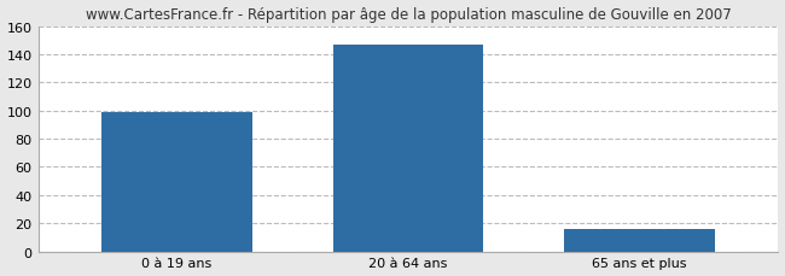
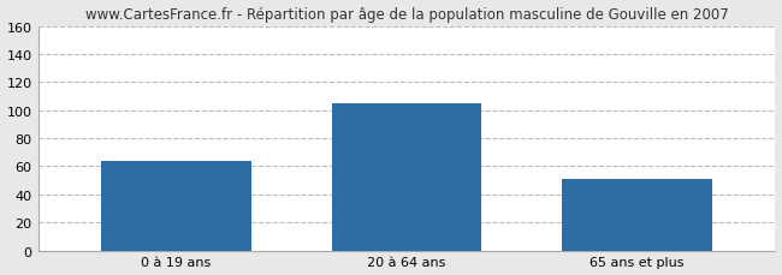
0 à 19 ans: 99 -> 64
20 à 64 ans: 147 -> 105
65 ans et plus: 16 -> 51
